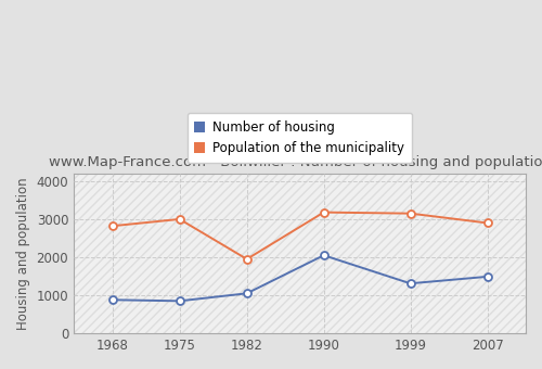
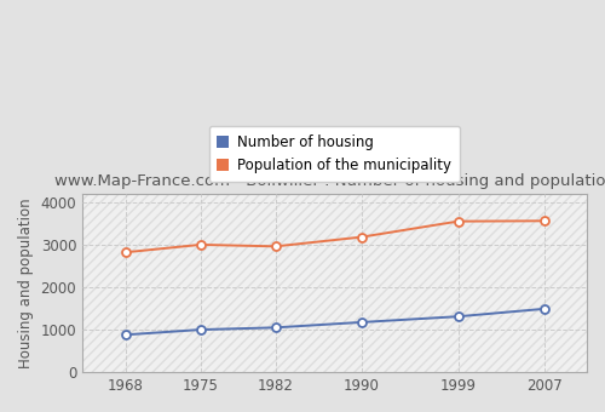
Number of housing/1975: 850 -> 1000
Population of the municipality/1982: 1950 -> 2960
Number of housing/1990: 2050 -> 1180
Population of the municipality/1999: 3150 -> 3550
Population of the municipality/2007: 2900 -> 3560
